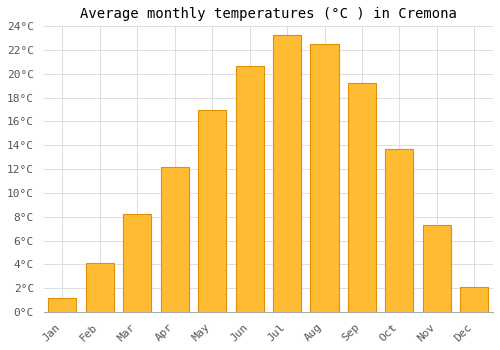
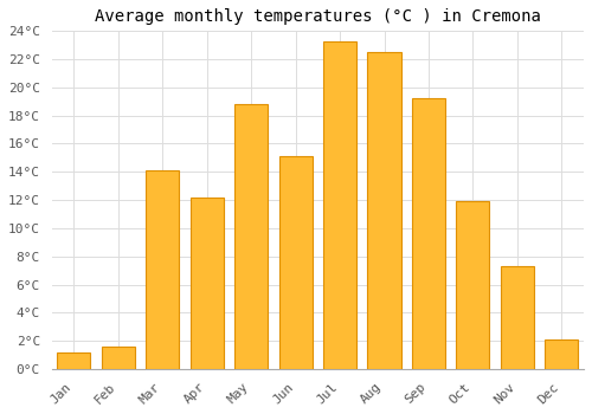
Feb: 4.1°C -> 1.6°C
Mar: 8.2°C -> 14.1°C
May: 17.0°C -> 18.8°C
Jun: 20.7°C -> 15.1°C
Oct: 13.7°C -> 11.9°C
